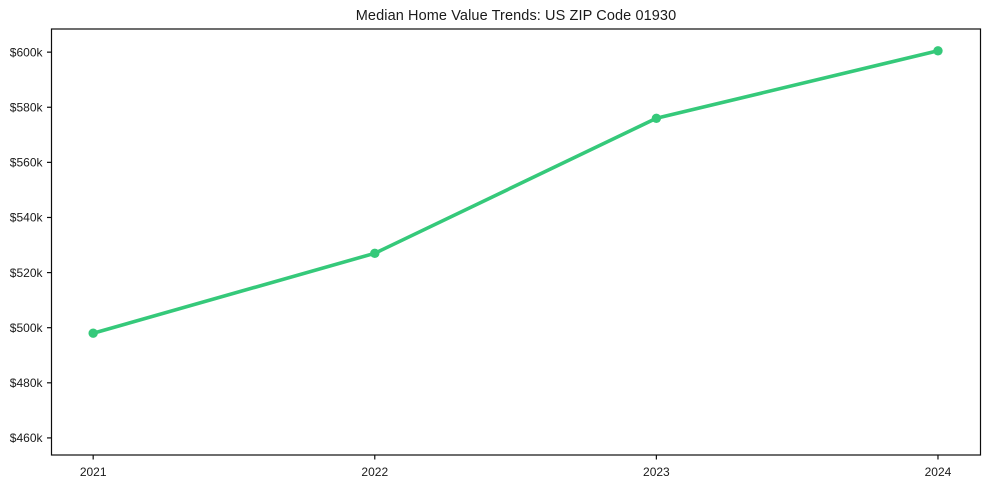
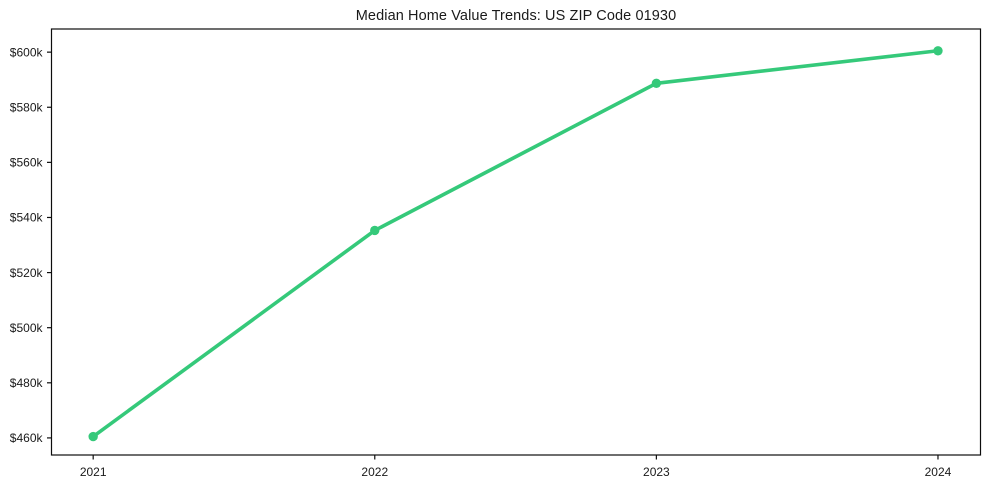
2021: $498k -> $460k
2022: $527k -> $535k
2023: $576k -> $589k
